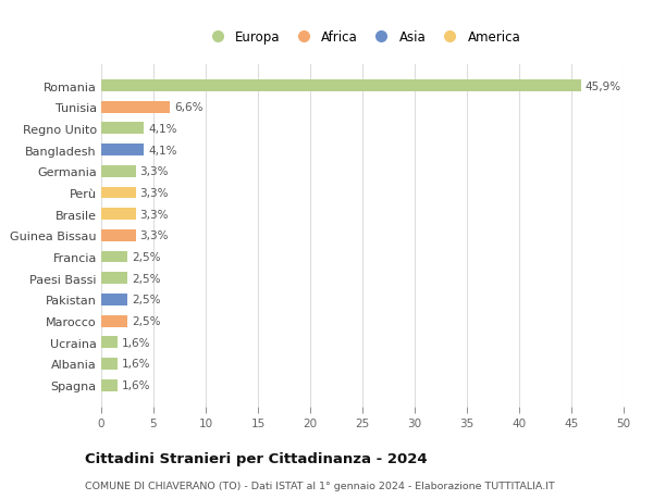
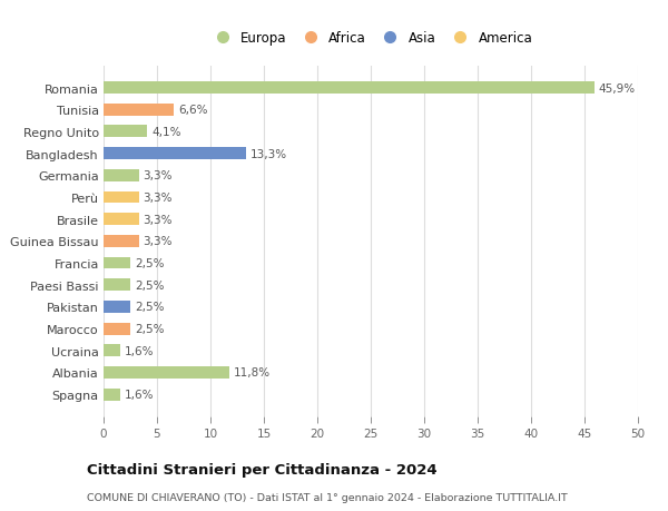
Bangladesh: 4,1% -> 13,3%
Albania: 1,6% -> 11,8%
